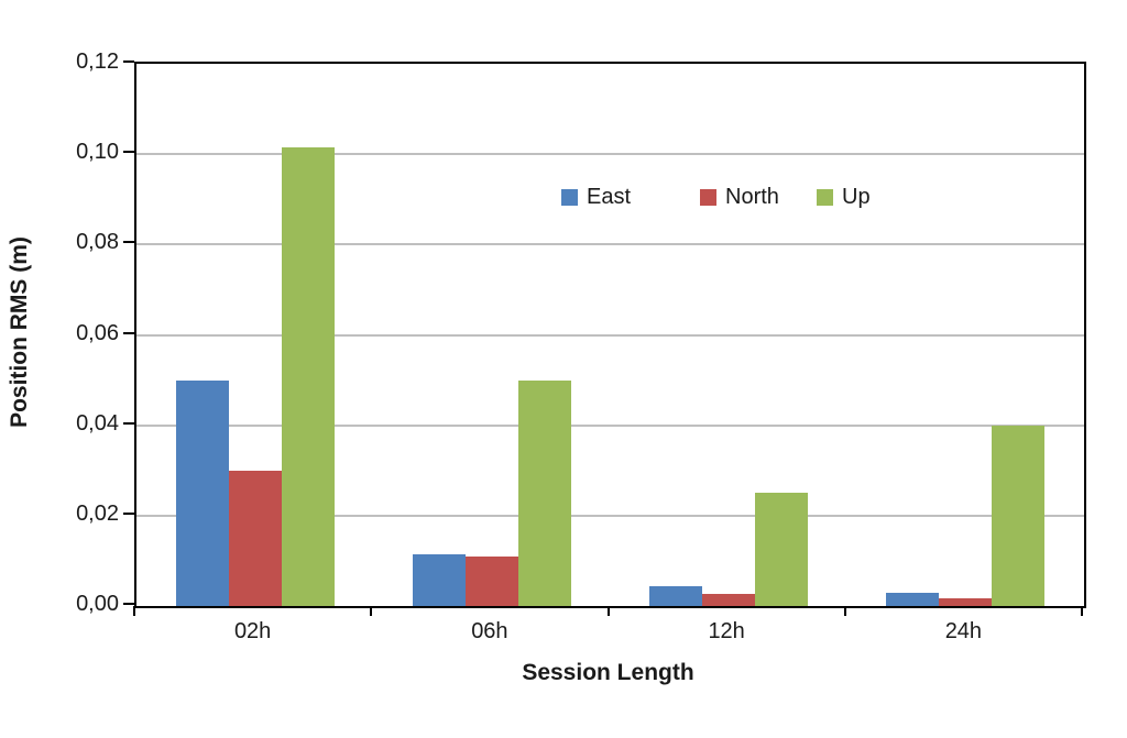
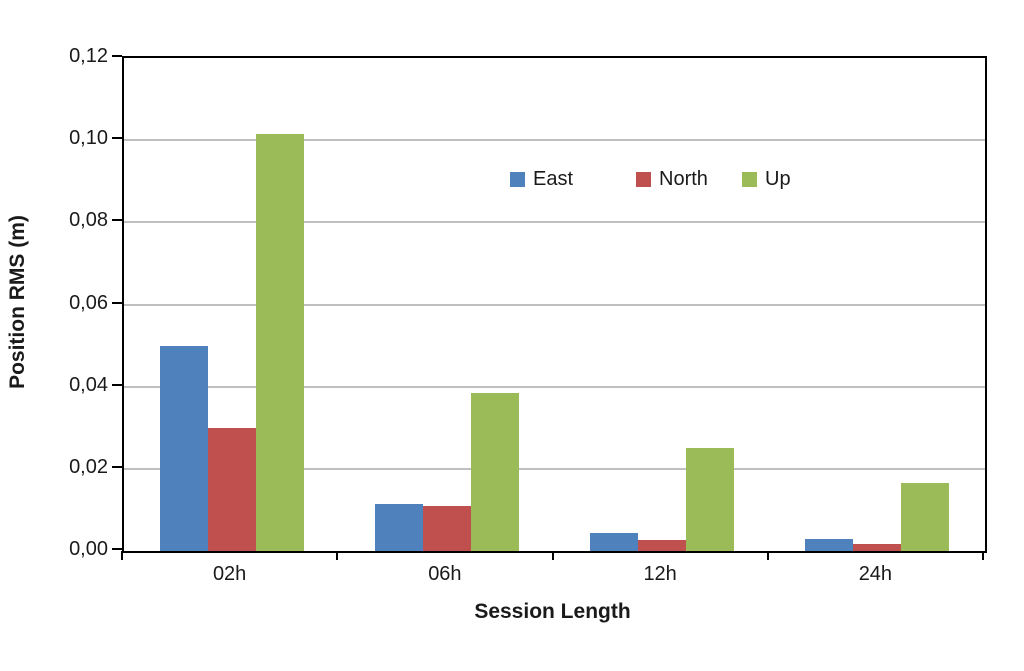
Up/06h: 0,05 -> 0,04
Up/24h: 0,04 -> 0,02
